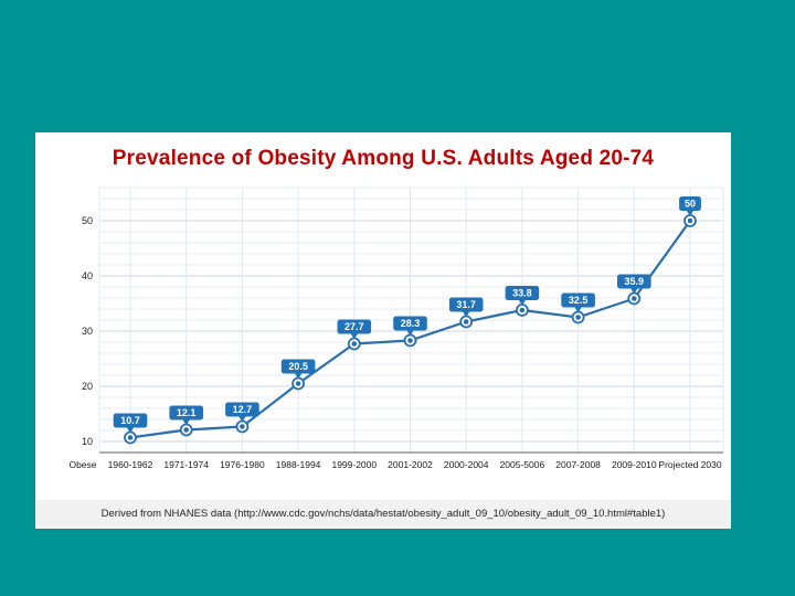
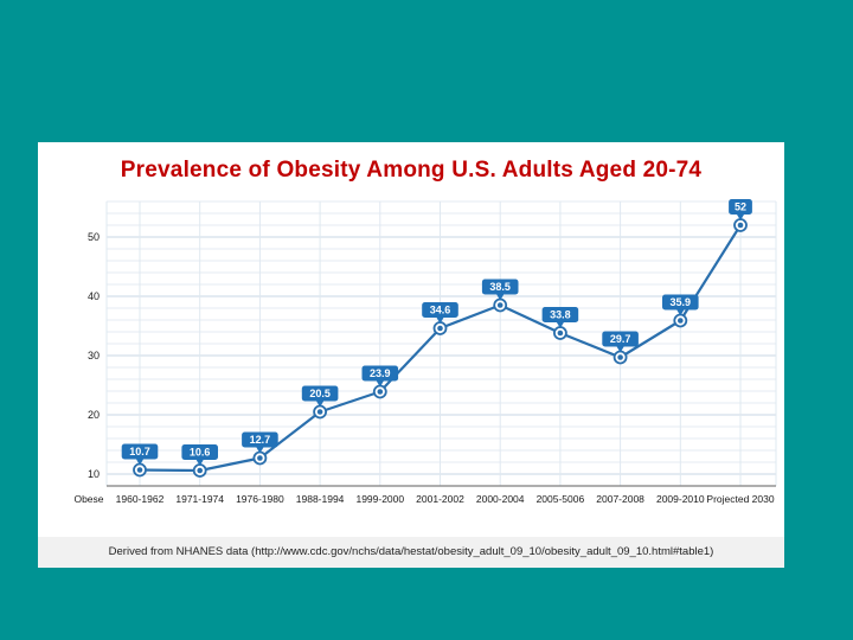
1971-1974: 12.1 -> 10.6
1999-2000: 27.7 -> 23.9
2001-2002: 28.3 -> 34.6
2000-2004: 31.7 -> 38.5
2007-2008: 32.5 -> 29.7
Projected 2030: 50 -> 52
